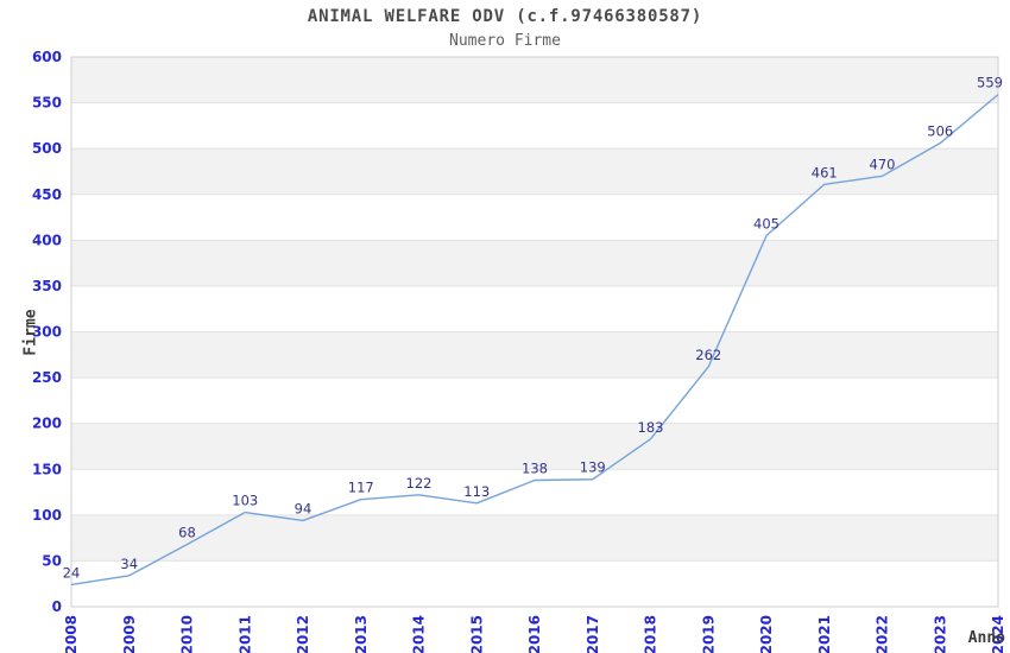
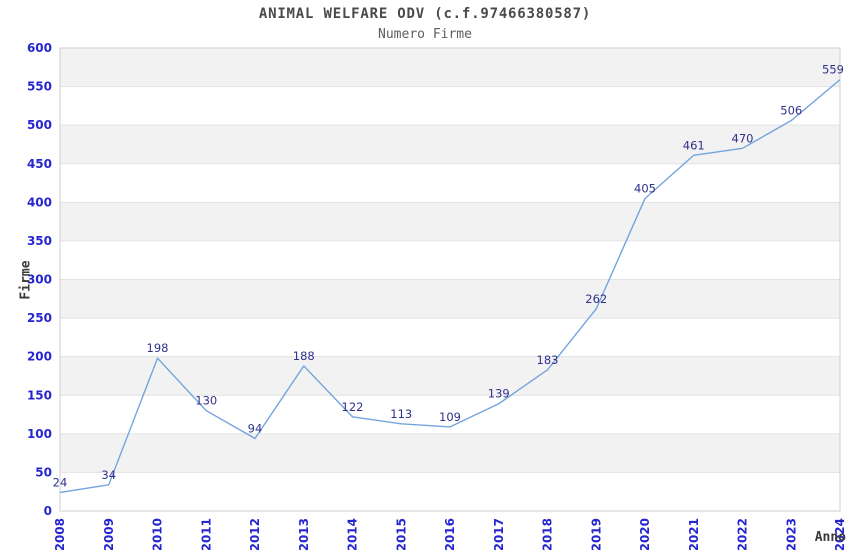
2010: 68 -> 198
2011: 103 -> 130
2013: 117 -> 188
2016: 138 -> 109
